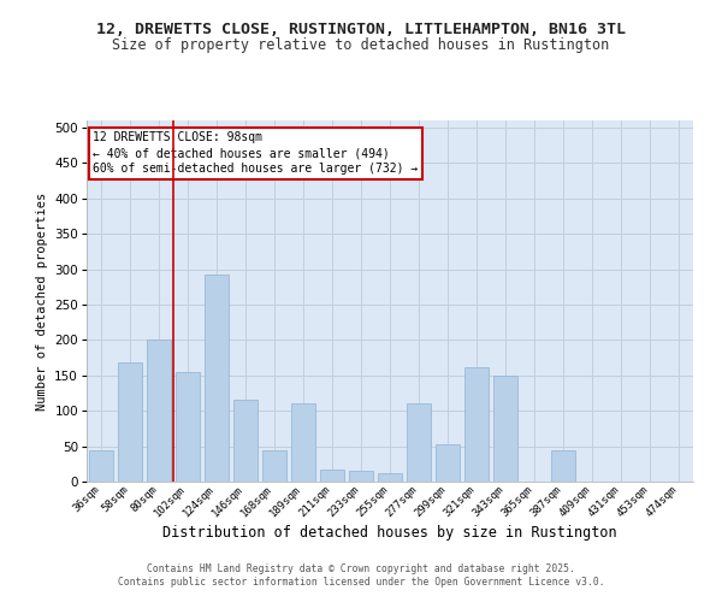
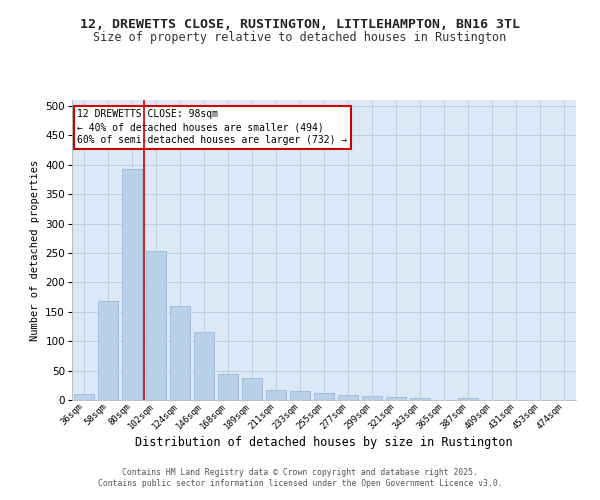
36sqm: 44 -> 10
80sqm: 200 -> 393
102sqm: 154 -> 253
124sqm: 292 -> 160
189sqm: 110 -> 37
277sqm: 110 -> 8
299sqm: 52 -> 6
321sqm: 162 -> 5
343sqm: 150 -> 3
387sqm: 44 -> 3
